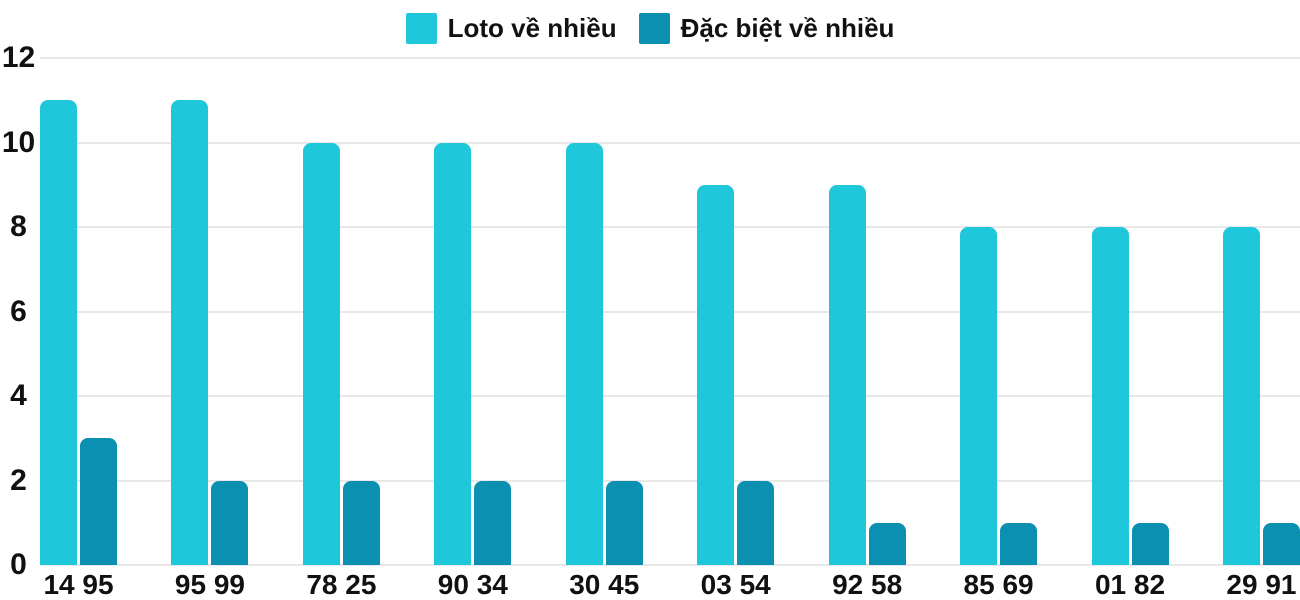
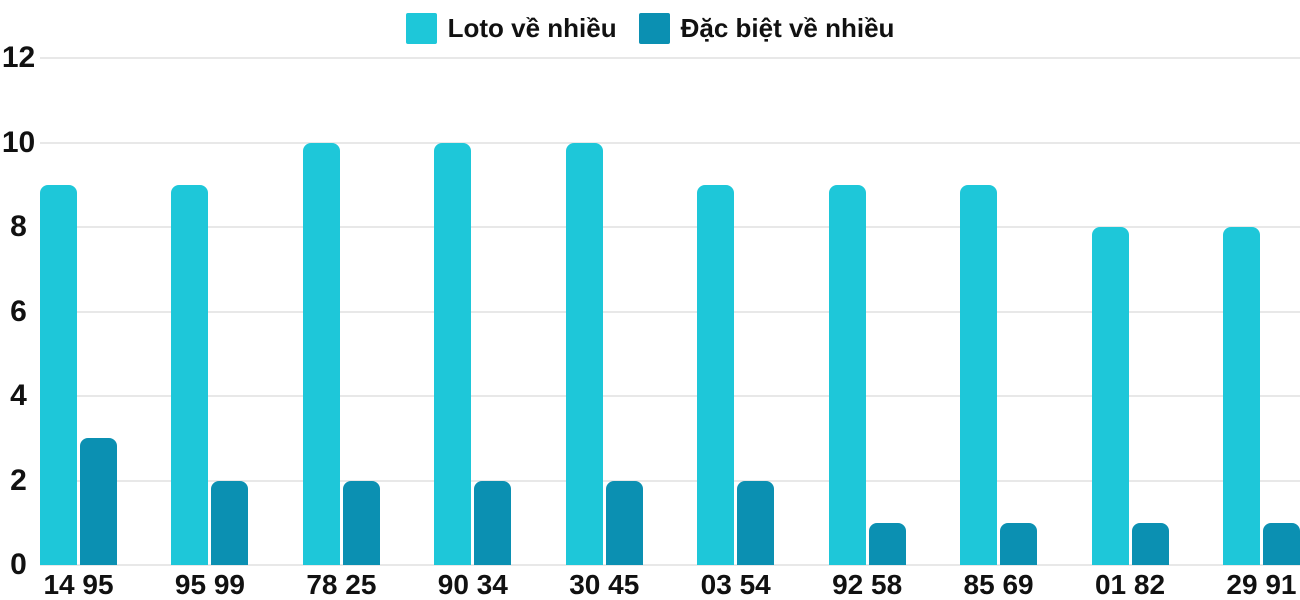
Loto về nhiều/14 95: 11 -> 9
Loto về nhiều/95 99: 11 -> 9
Loto về nhiều/85 69: 8 -> 9
